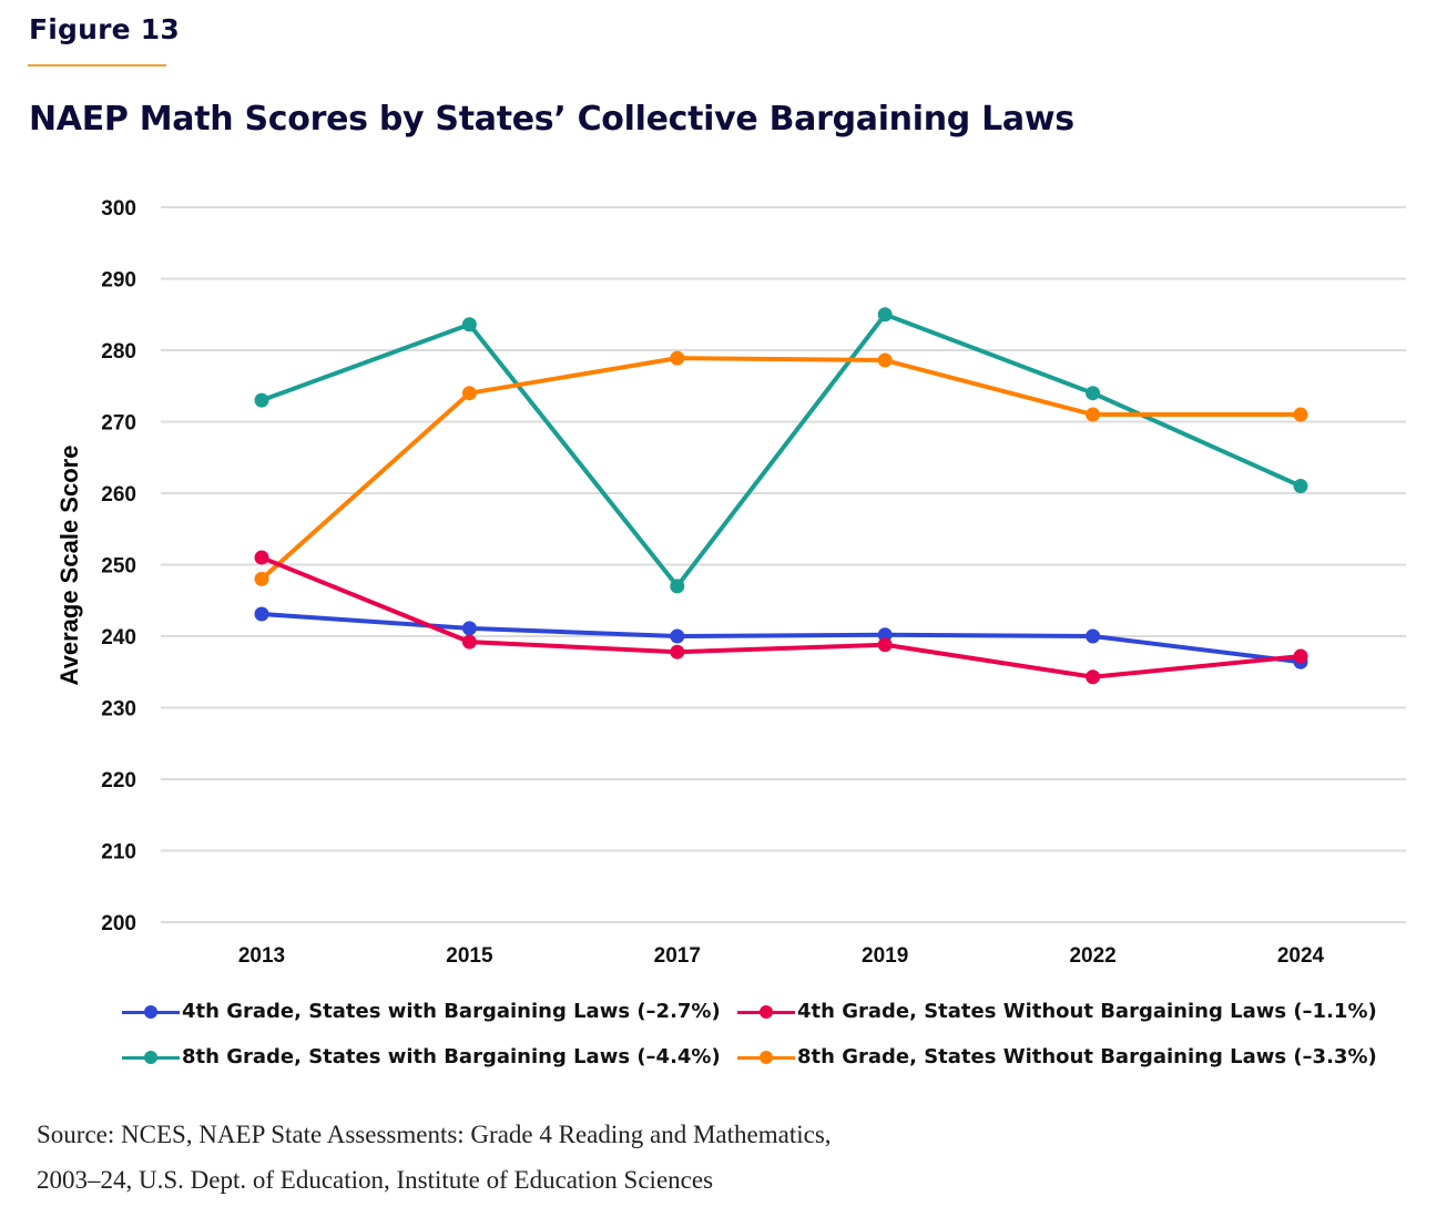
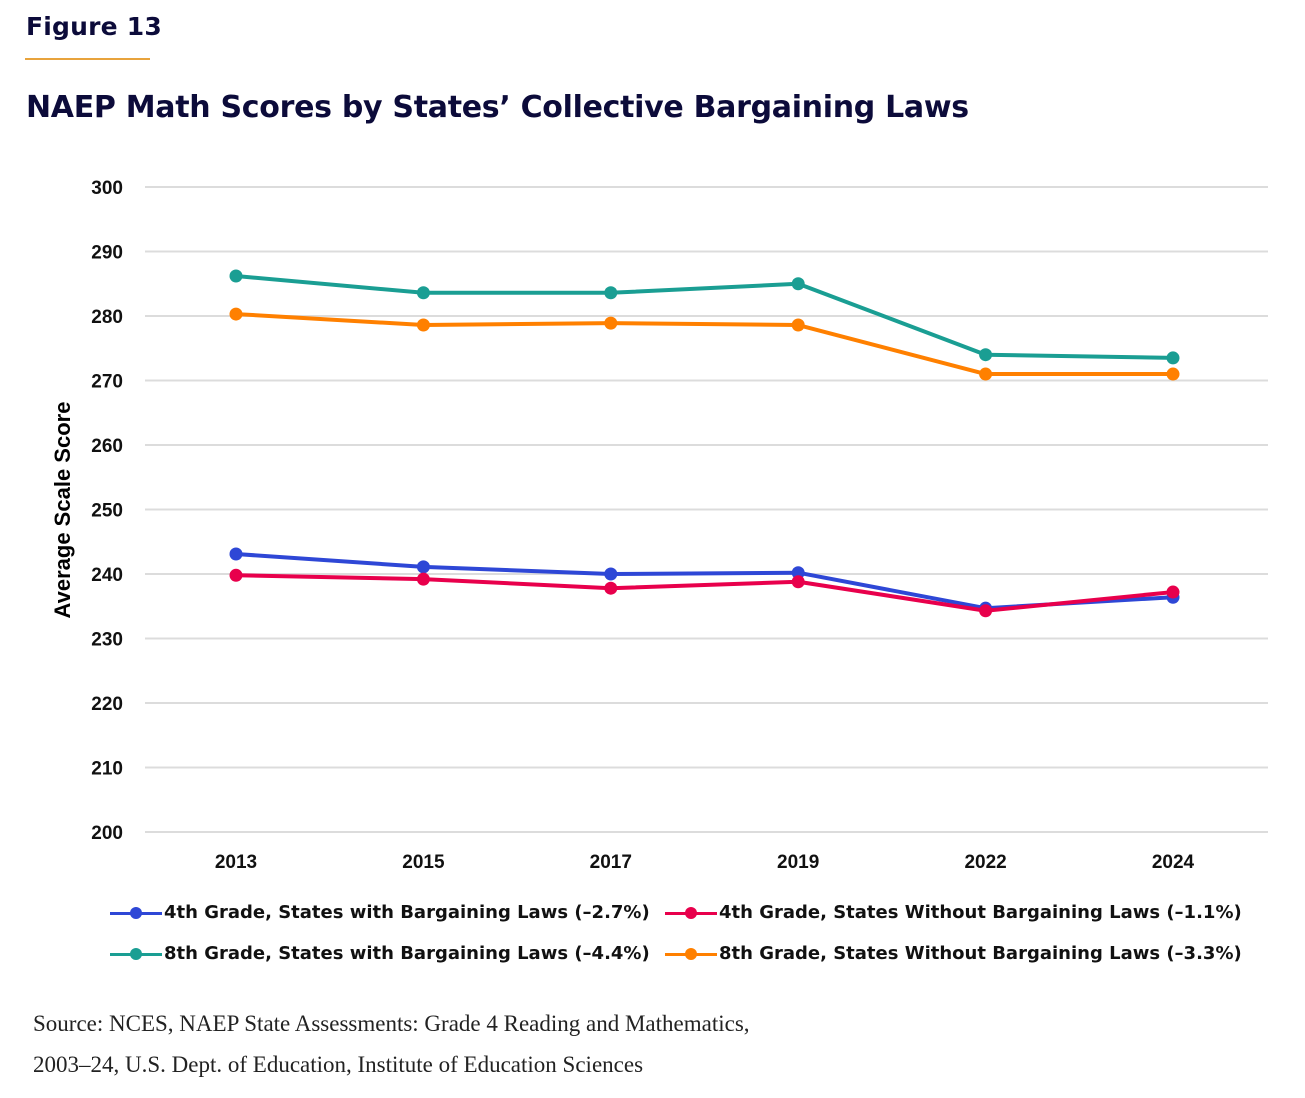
4th Grade, States Without Bargaining Laws (–1.1%)/2013: 251 -> 240
8th Grade, States with Bargaining Laws (–4.4%)/2013: 273 -> 286
8th Grade, States Without Bargaining Laws (–3.3%)/2013: 248 -> 280
8th Grade, States Without Bargaining Laws (–3.3%)/2015: 274 -> 279
8th Grade, States with Bargaining Laws (–4.4%)/2017: 247 -> 284
4th Grade, States with Bargaining Laws (–2.7%)/2022: 240 -> 235
8th Grade, States with Bargaining Laws (–4.4%)/2024: 261 -> 274
